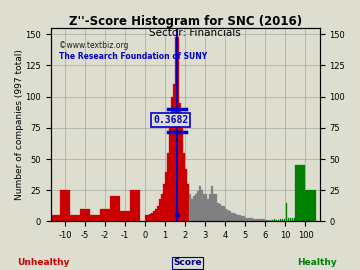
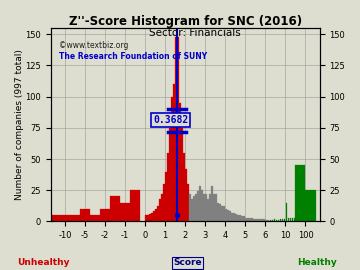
-10: 25 -> 5
-1: 8 -> 15
